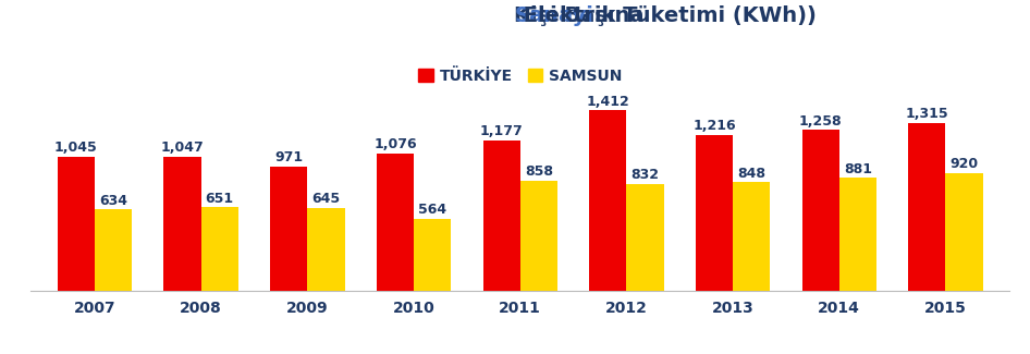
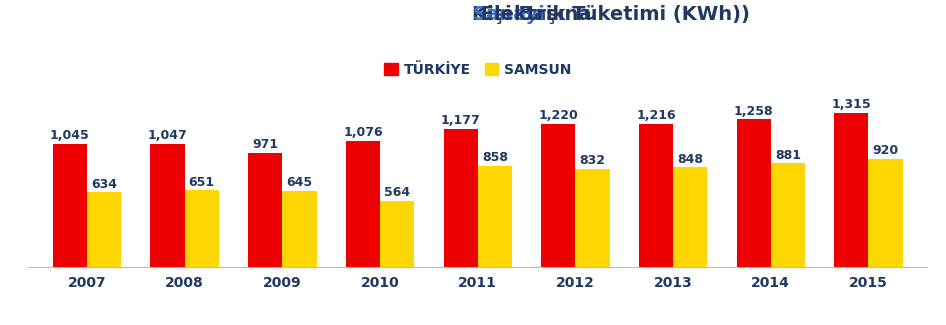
TÜRKİYE/2012: 1,412 -> 1,220
